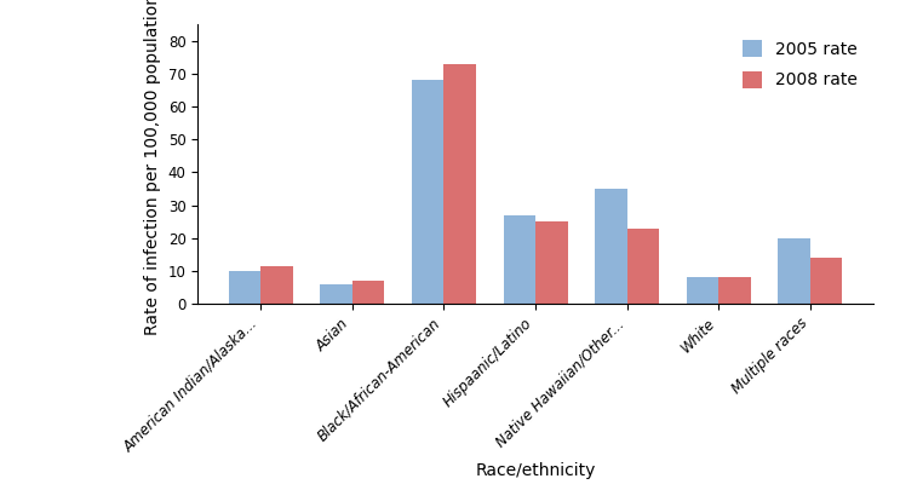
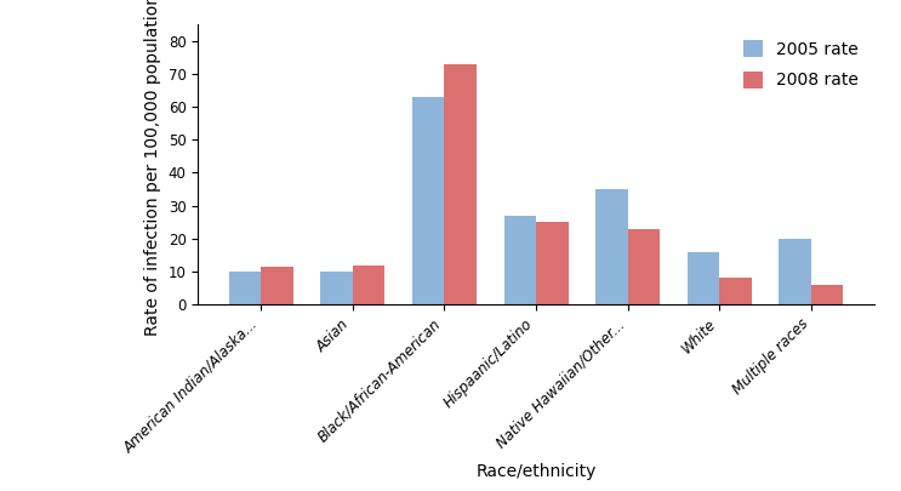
2005 rate/Asian: 6 -> 10
2008 rate/Asian: 7.0 -> 12.0
2005 rate/Black/African-American: 68 -> 63
2005 rate/White: 8 -> 16
2008 rate/Multiple races: 14.0 -> 6.0
